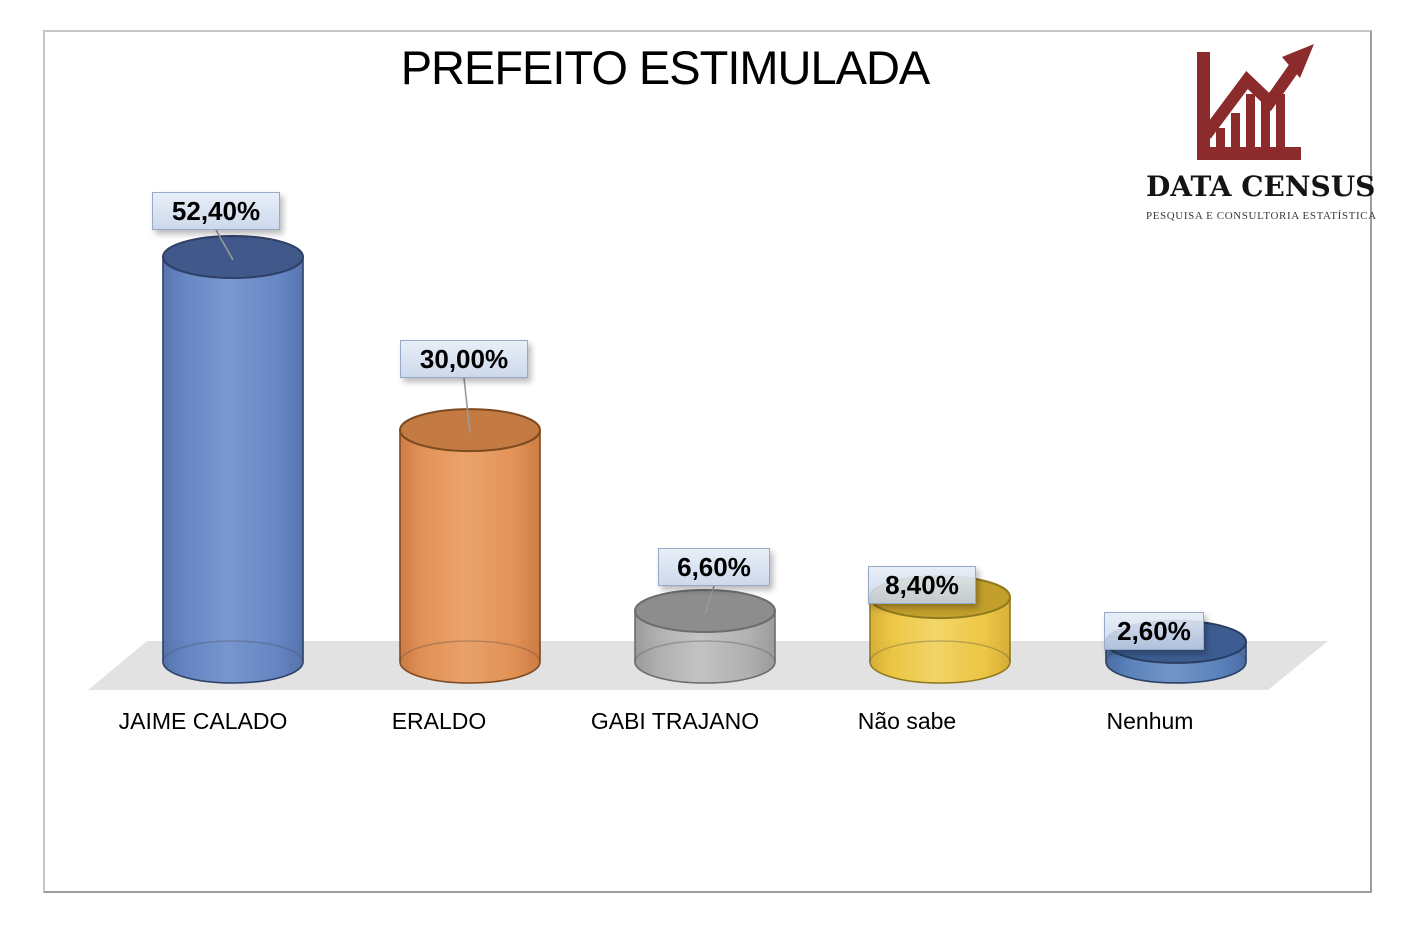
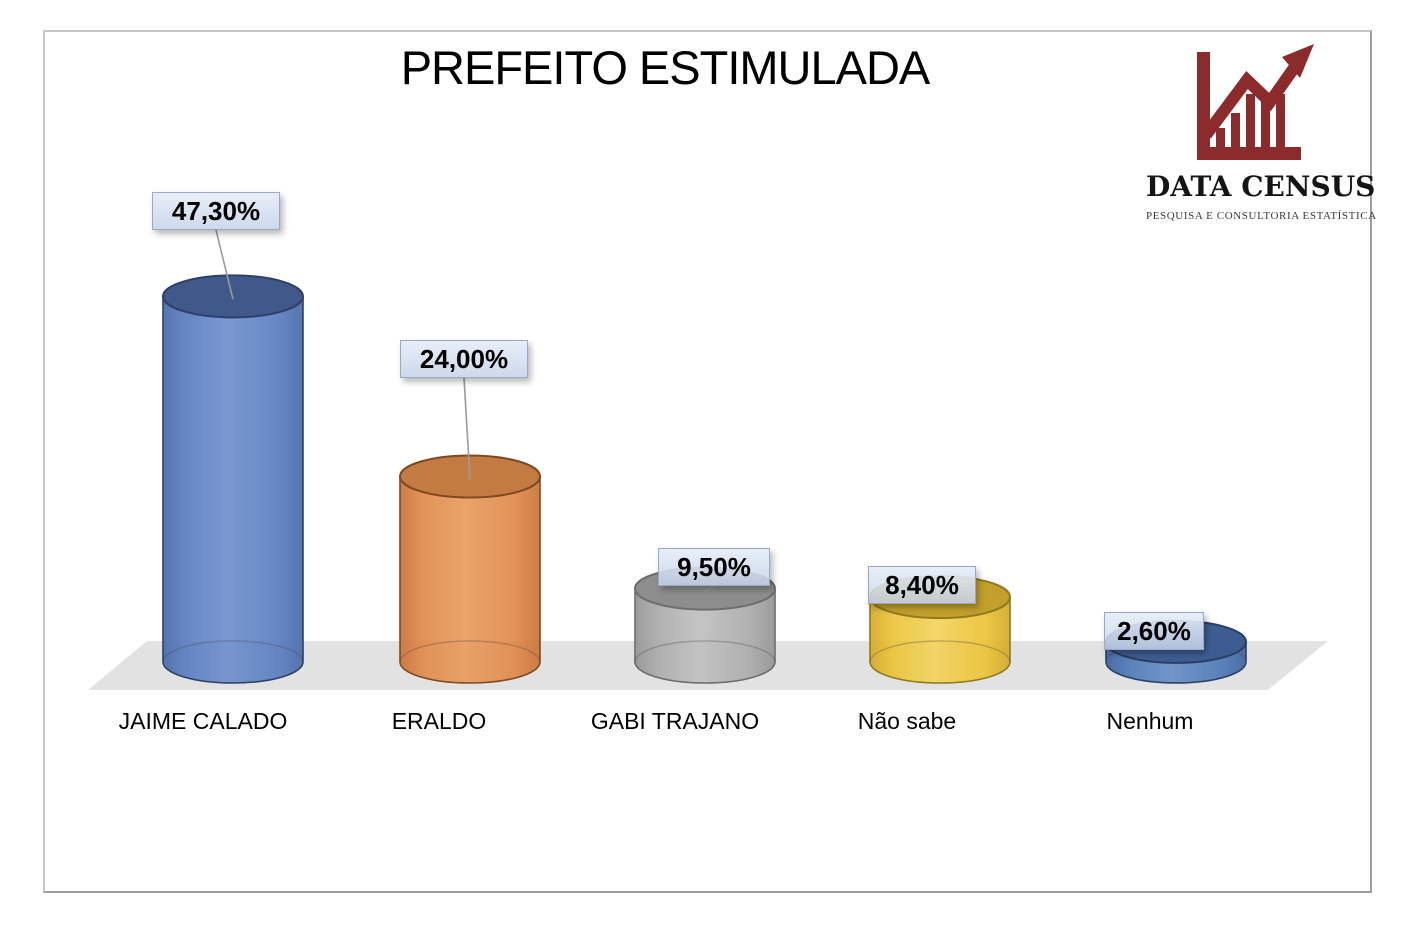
JAIME CALADO: 52,40% -> 47,30%
ERALDO: 30,00% -> 24,00%
GABI TRAJANO: 6,60% -> 9,50%
